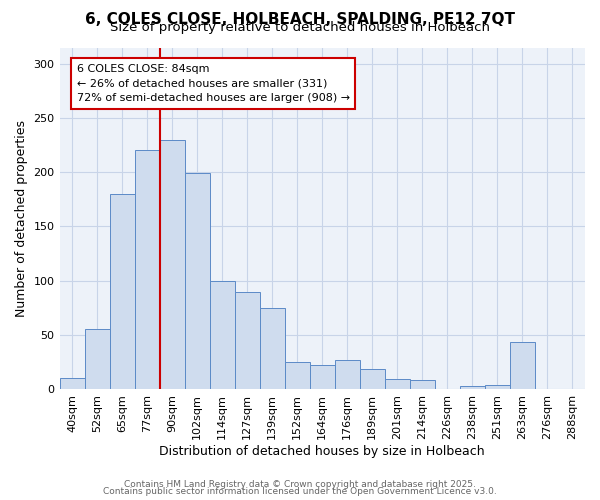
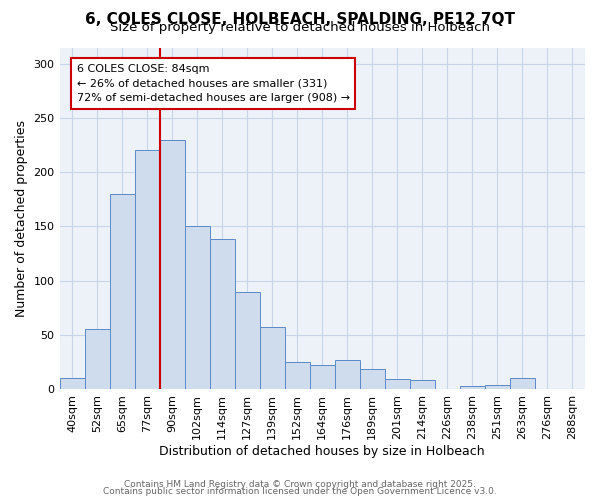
102sqm: 199 -> 150
114sqm: 100 -> 138
139sqm: 75 -> 57
263sqm: 43 -> 10
